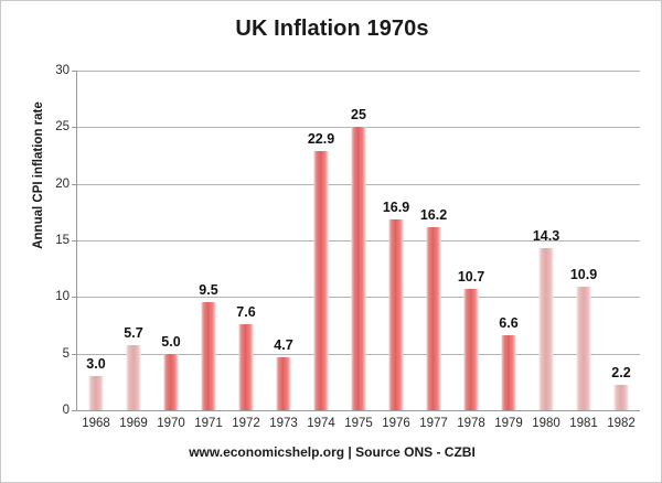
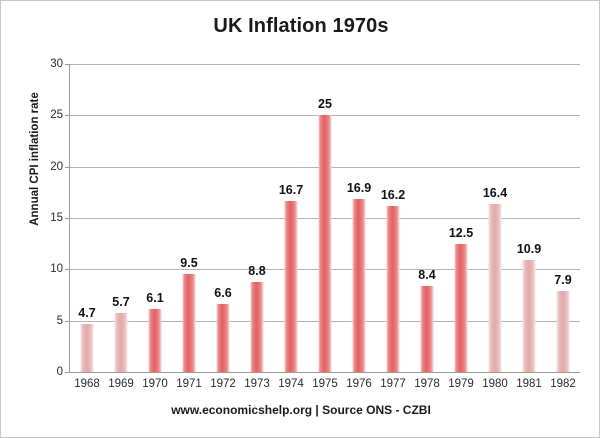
1968: 3.0 -> 4.7
1970: 5.0 -> 6.1
1972: 7.6 -> 6.6
1973: 4.7 -> 8.8
1974: 22.9 -> 16.7
1978: 10.7 -> 8.4
1979: 6.6 -> 12.5
1980: 14.3 -> 16.4
1982: 2.2 -> 7.9
